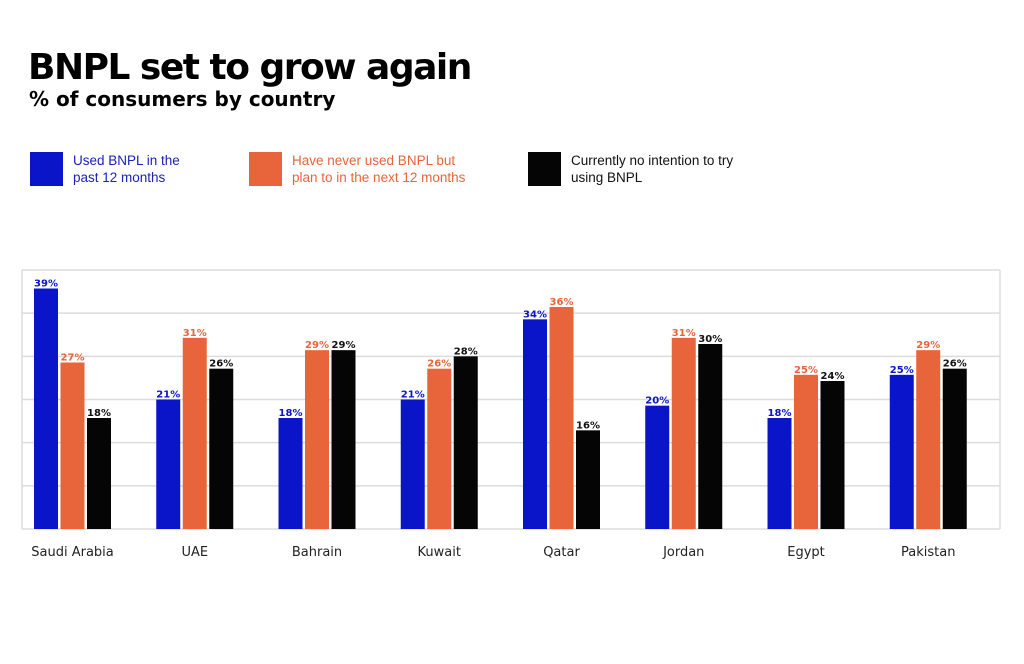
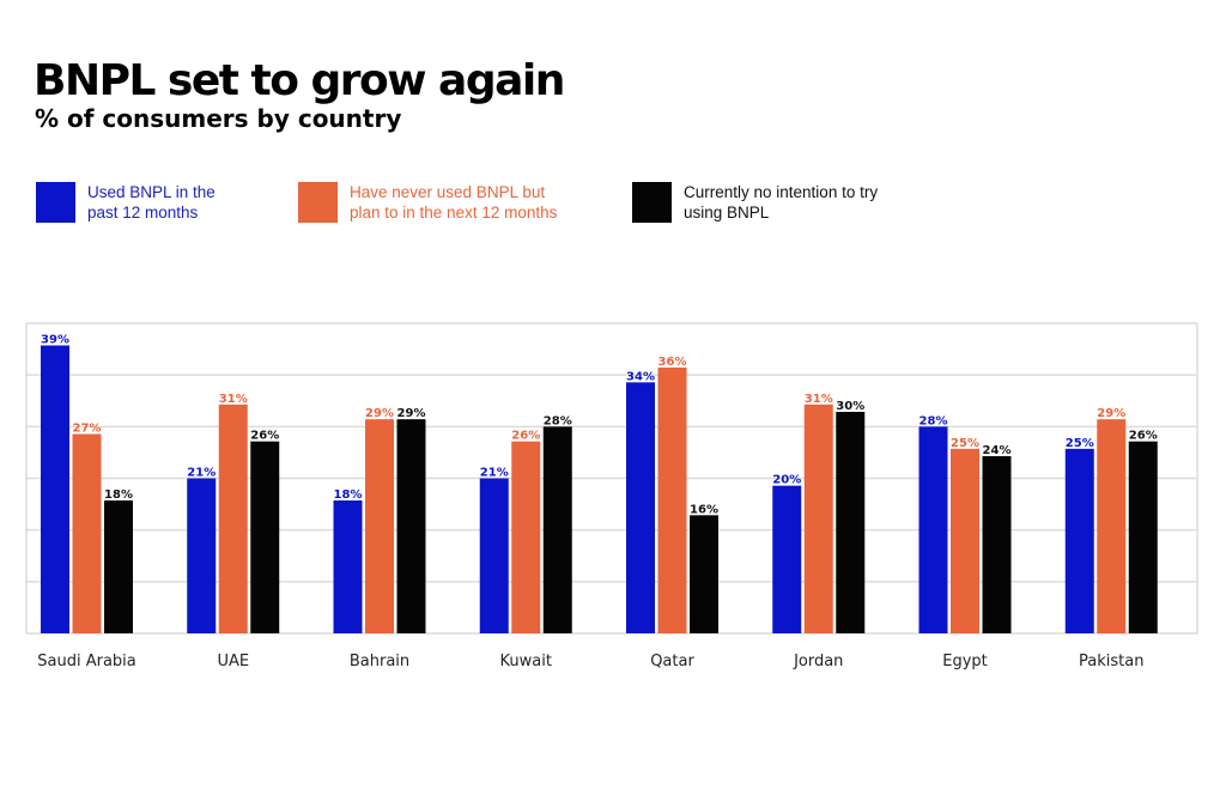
Used BNPL in the past 12 months/Egypt: 18% -> 28%
